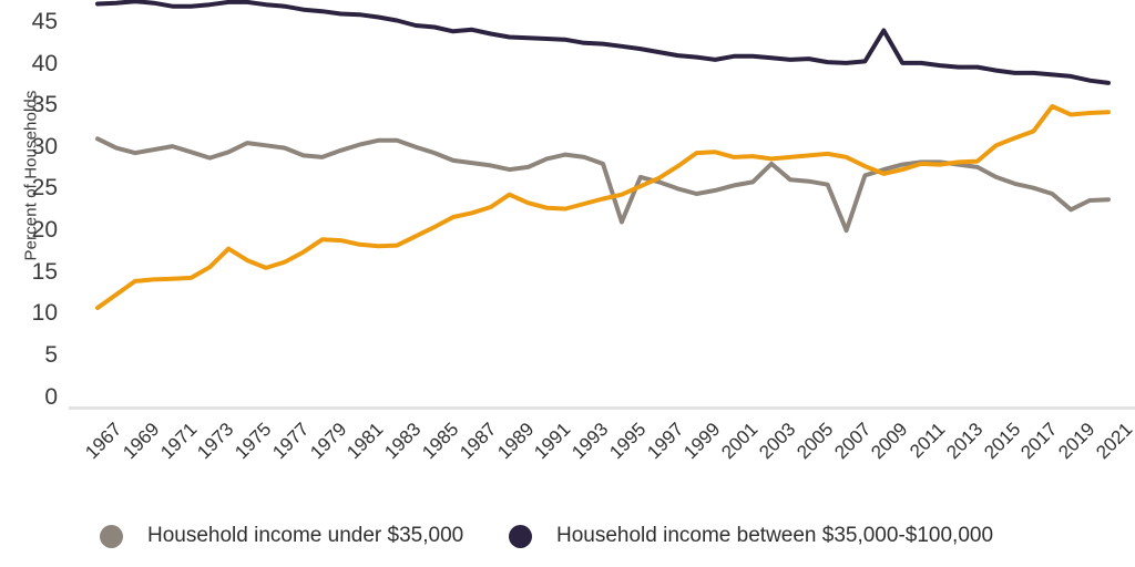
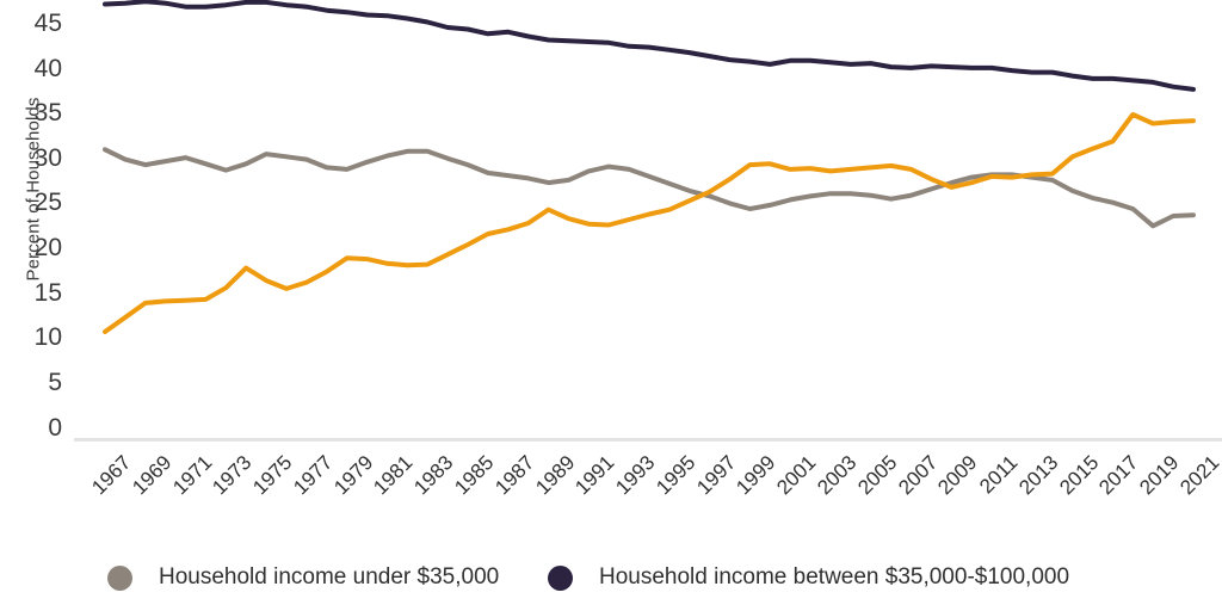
Household income under $35,000/1995: 21 -> 27
Household income under $35,000/2003: 28 -> 26
Household income under $35,000/2007: 20 -> 26
Household income between $35,000-$100,000/2009: 44 -> 40
